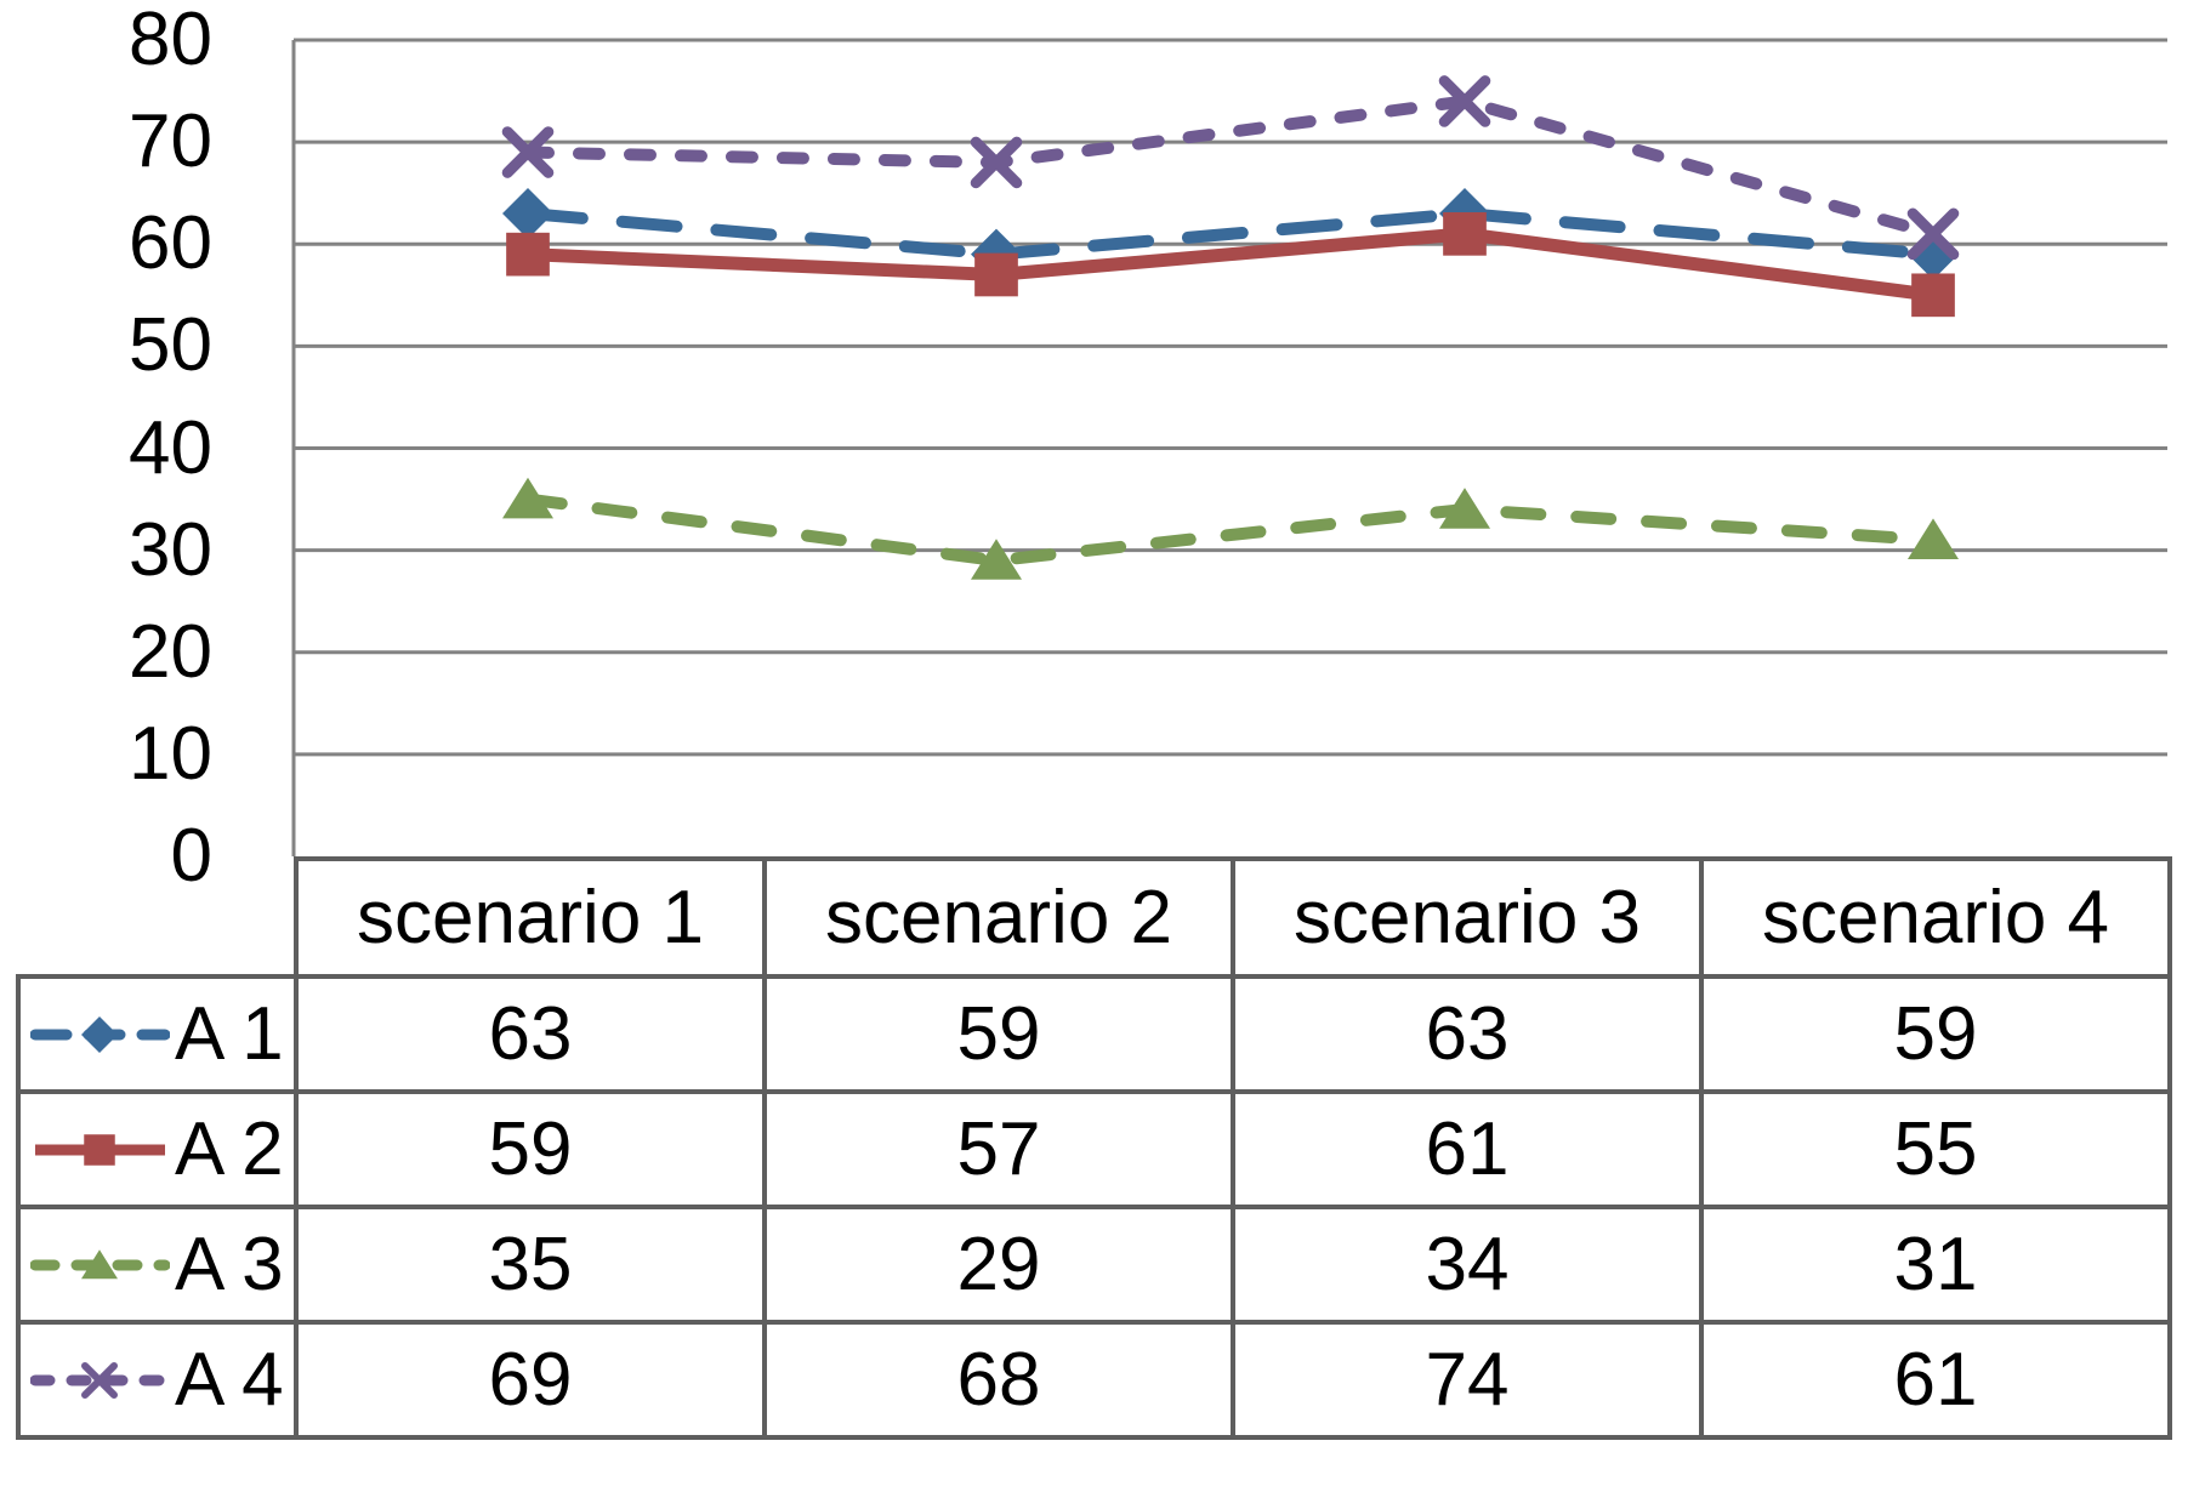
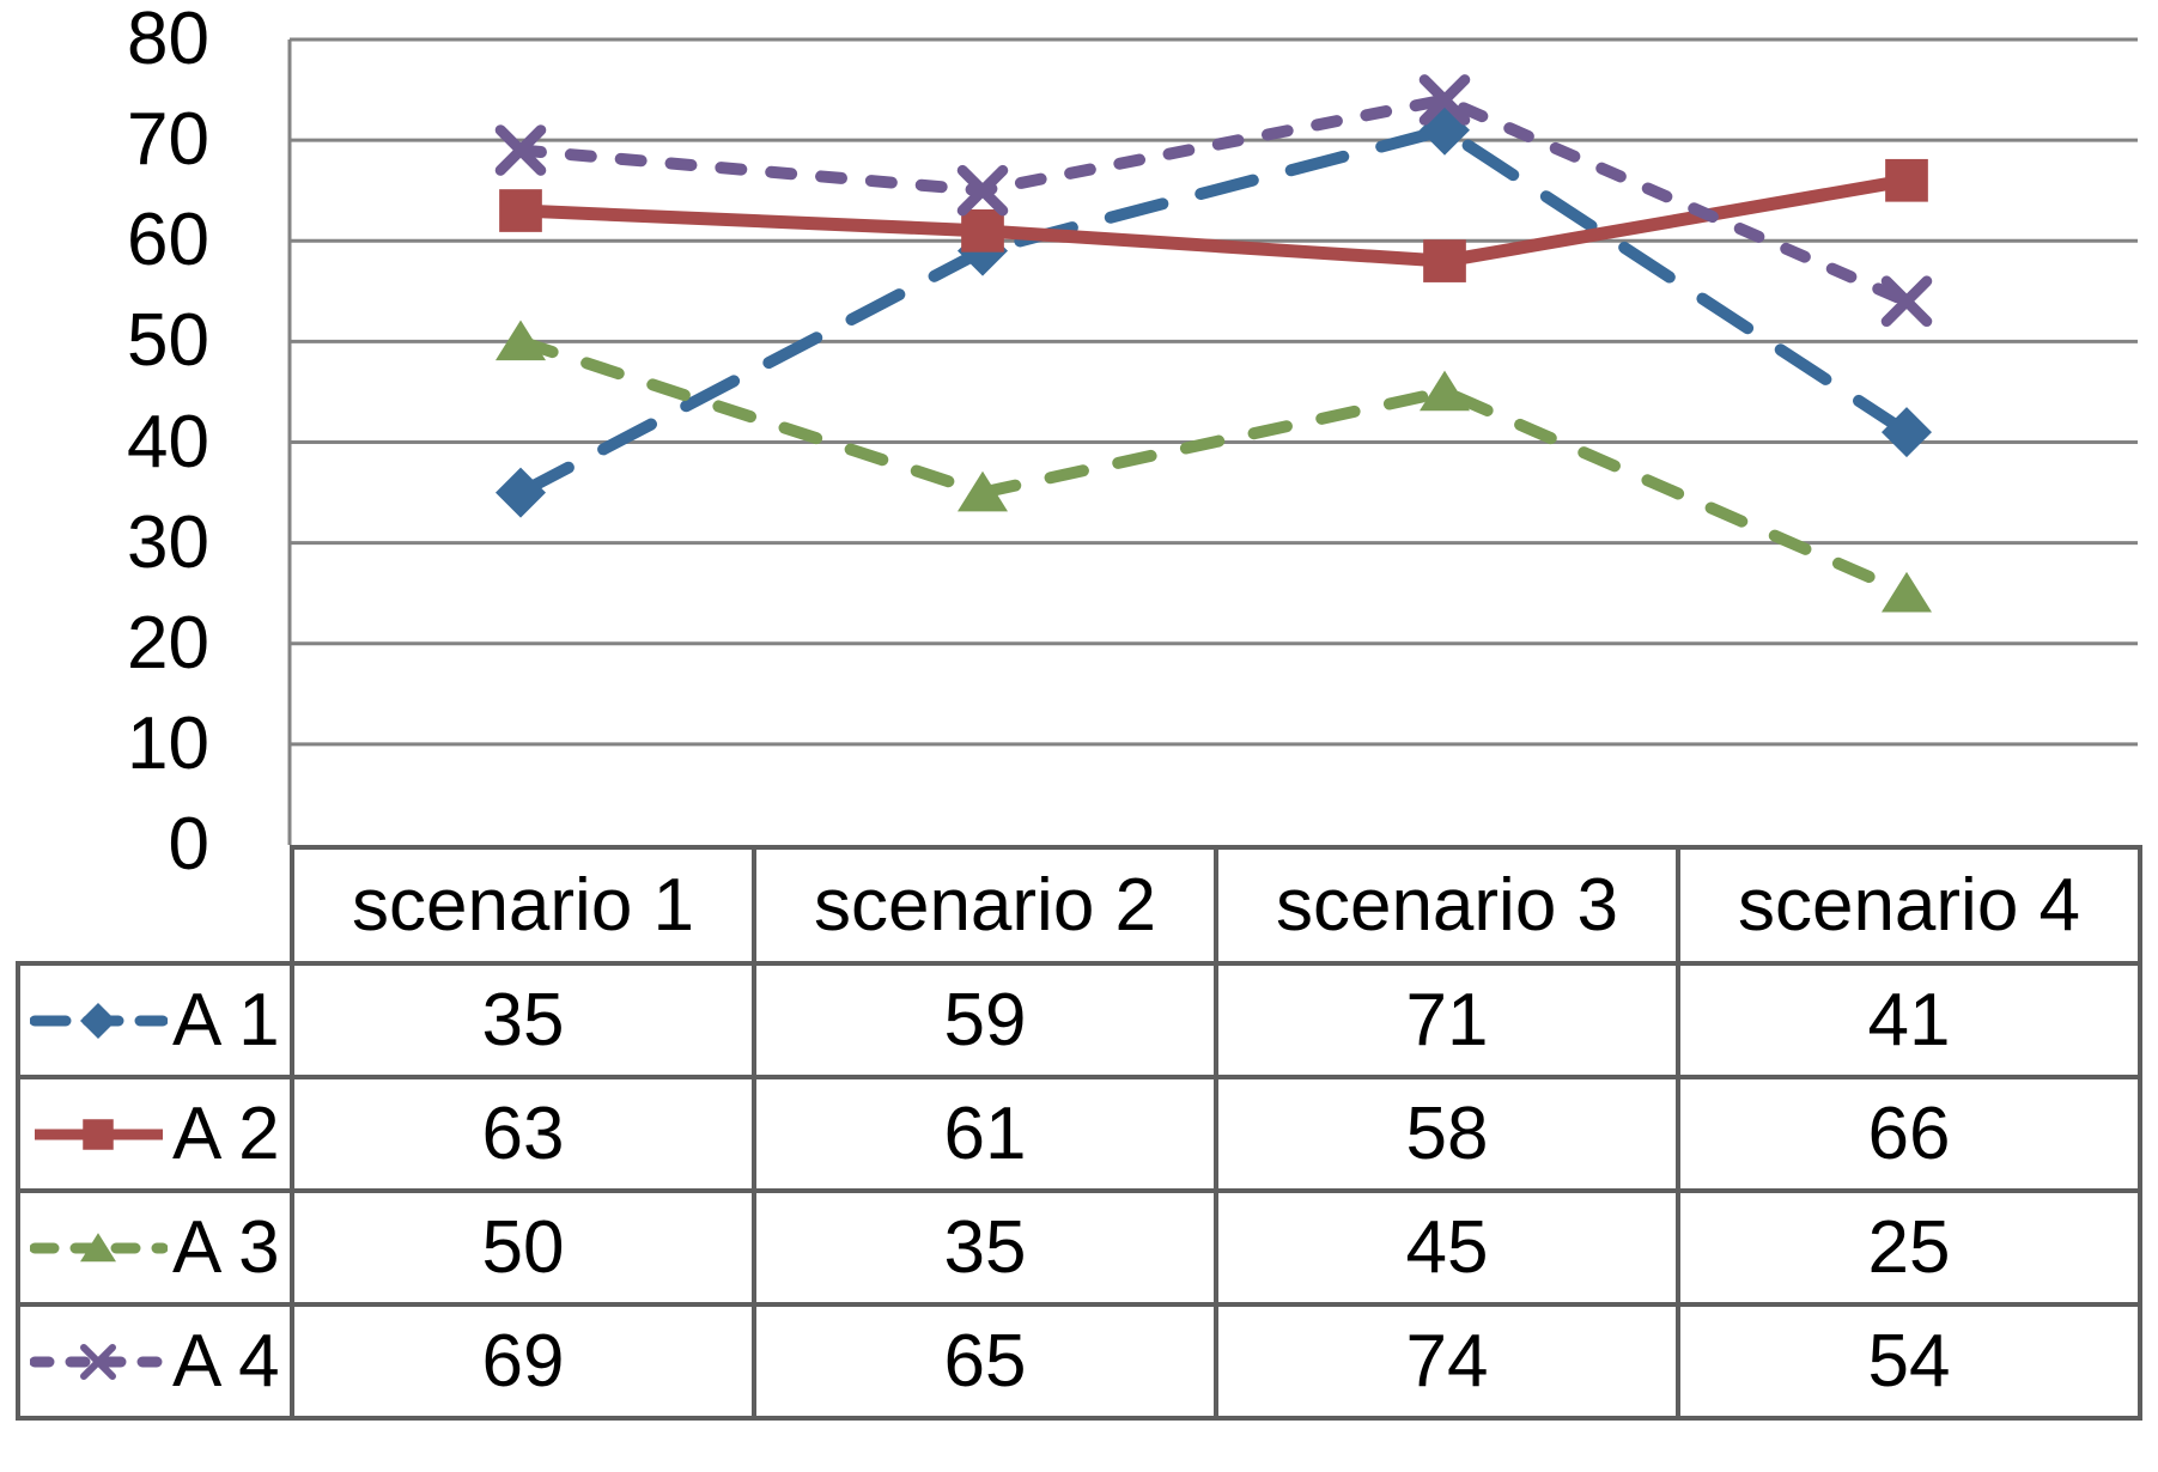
A 1/scenario 1: 63 -> 35
A 2/scenario 1: 59 -> 63
A 3/scenario 1: 35 -> 50
A 2/scenario 2: 57 -> 61
A 3/scenario 2: 29 -> 35
A 4/scenario 2: 68 -> 65
A 1/scenario 3: 63 -> 71
A 2/scenario 3: 61 -> 58
A 3/scenario 3: 34 -> 45
A 1/scenario 4: 59 -> 41
A 2/scenario 4: 55 -> 66
A 3/scenario 4: 31 -> 25
A 4/scenario 4: 61 -> 54
